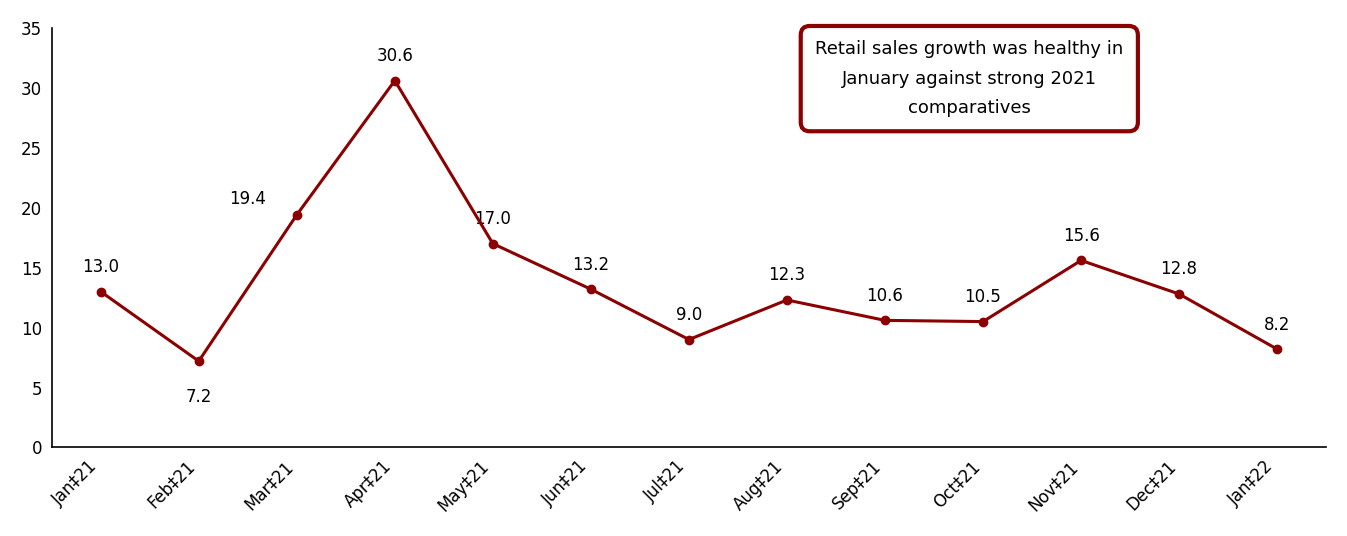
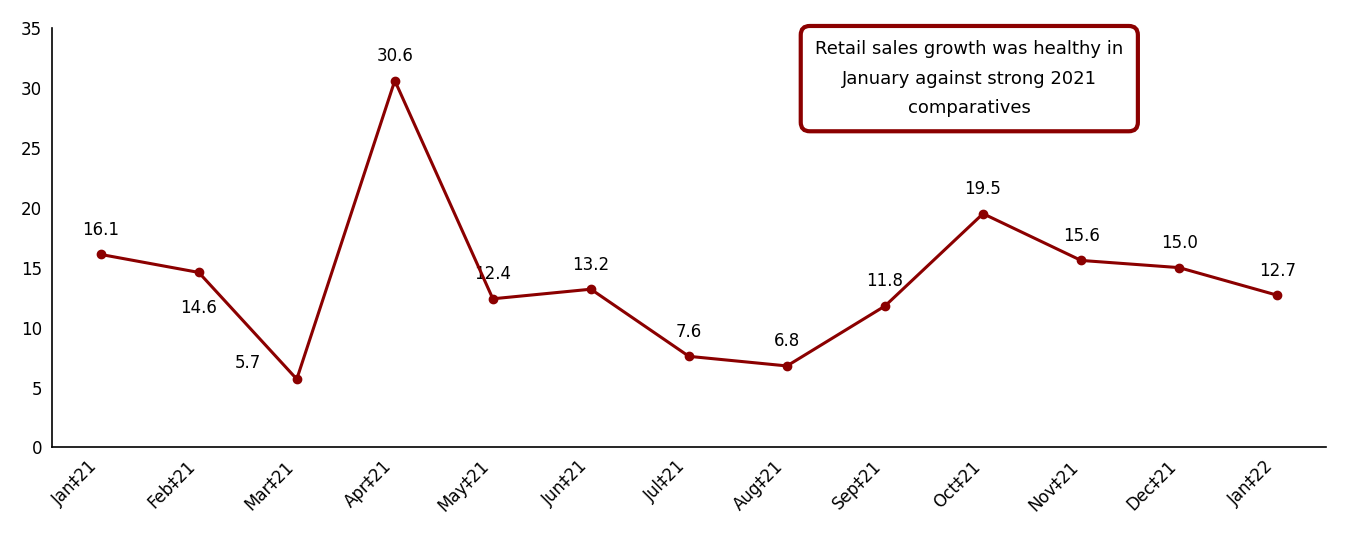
Jan‡21: 13.0 -> 16.1
Feb‡21: 7.2 -> 14.6
Mar‡21: 19.4 -> 5.7
May‡21: 17.0 -> 12.4
Jul‡21: 9.0 -> 7.6
Aug‡21: 12.3 -> 6.8
Sep‡21: 10.6 -> 11.8
Oct‡21: 10.5 -> 19.5
Dec‡21: 12.8 -> 15.0
Jan‡22: 8.2 -> 12.7
